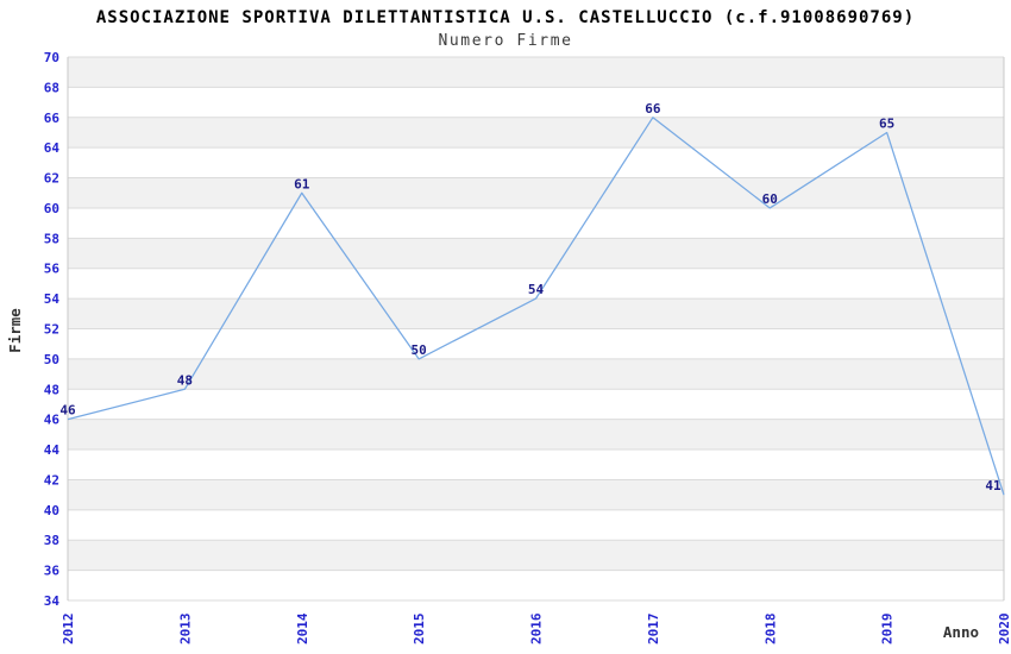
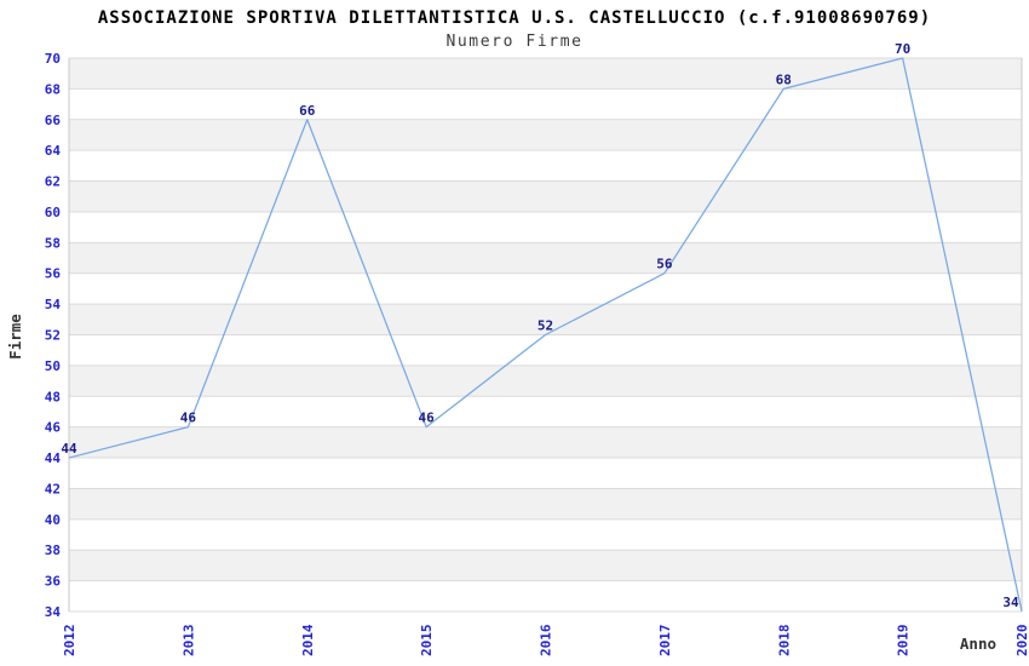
2012: 46 -> 44
2013: 48 -> 46
2014: 61 -> 66
2015: 50 -> 46
2016: 54 -> 52
2017: 66 -> 56
2018: 60 -> 68
2019: 65 -> 70
2020: 41 -> 34
